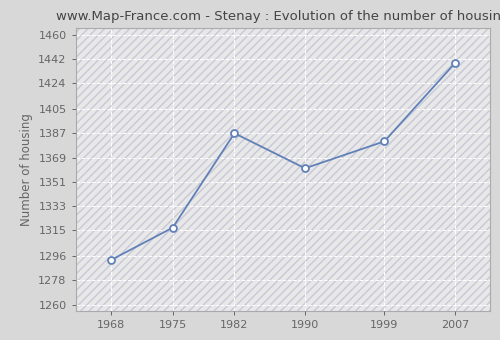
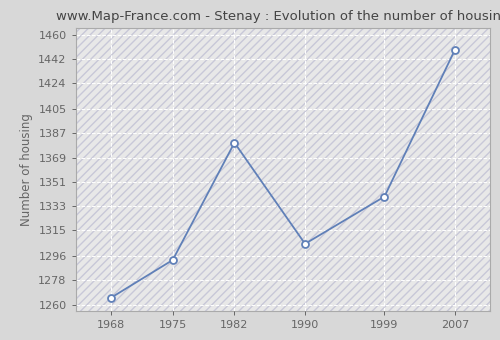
1968: 1293 -> 1265
1975: 1317 -> 1293
1982: 1387 -> 1380
1990: 1361 -> 1305
1999: 1381 -> 1340
2007: 1439 -> 1449
